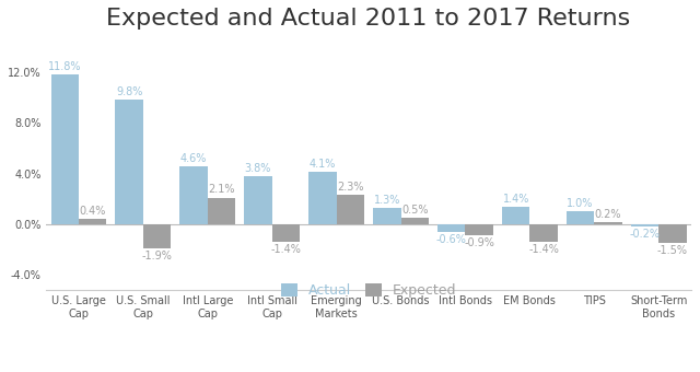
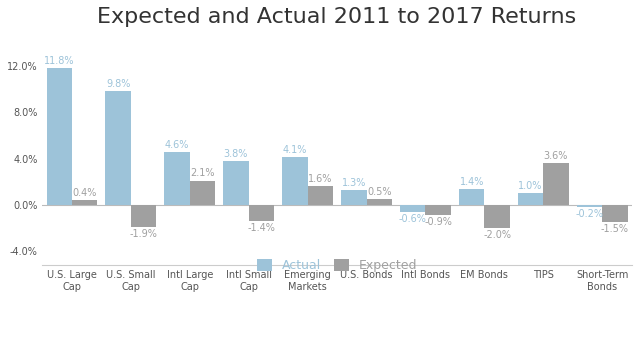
Expected/Emerging Markets: 2.3% -> 1.6%
Expected/EM Bonds: -1.4% -> -2.0%
Expected/TIPS: 0.2% -> 3.6%
